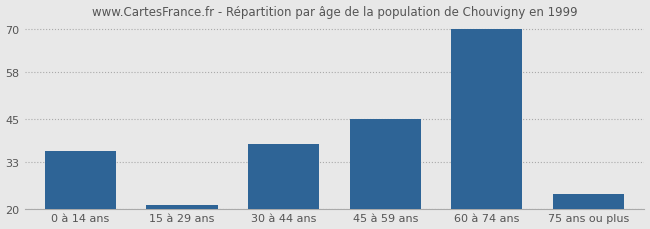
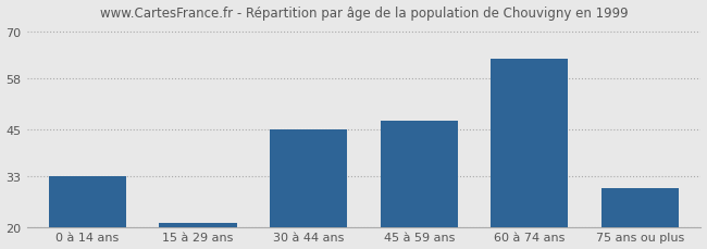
0 à 14 ans: 36 -> 33
30 à 44 ans: 38 -> 45
45 à 59 ans: 45 -> 47
60 à 74 ans: 70 -> 63
75 ans ou plus: 24 -> 30
